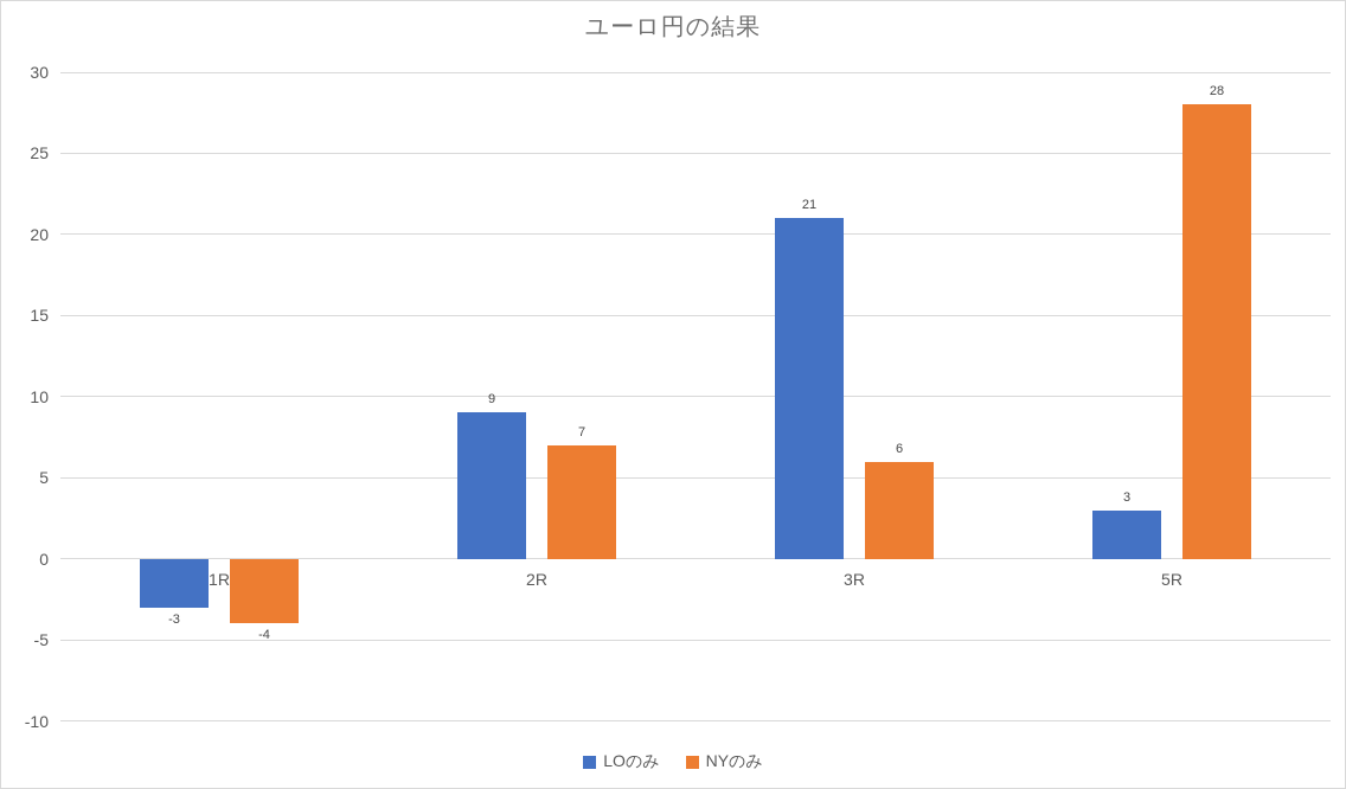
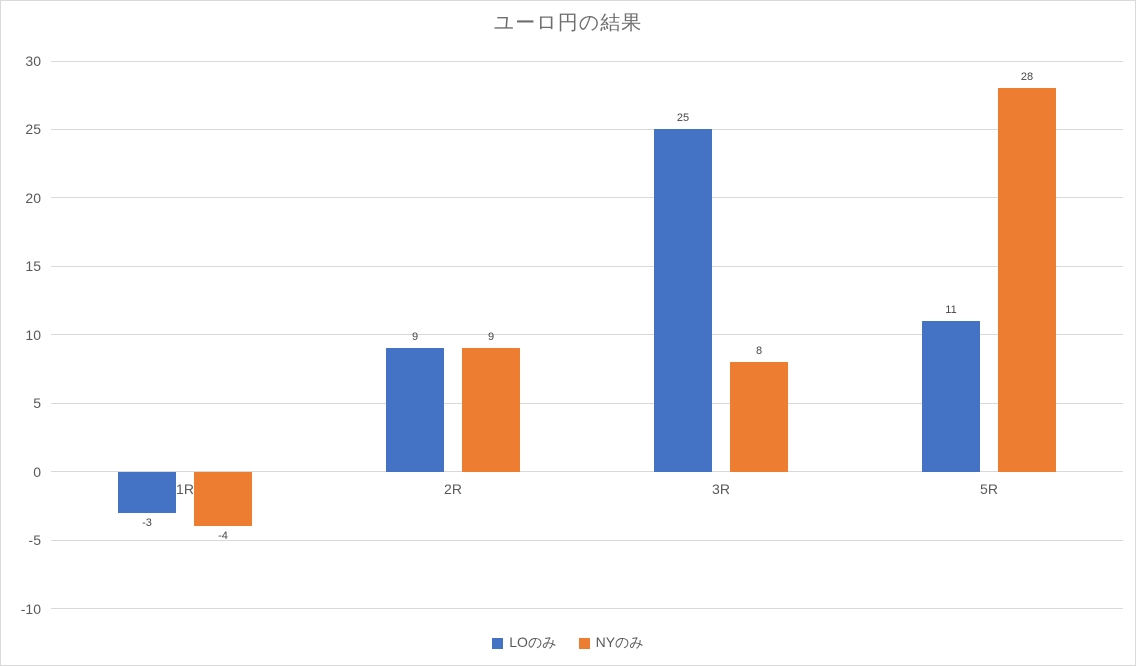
NYのみ/2R: 7 -> 9
LOのみ/3R: 21 -> 25
NYのみ/3R: 6 -> 8
LOのみ/5R: 3 -> 11
